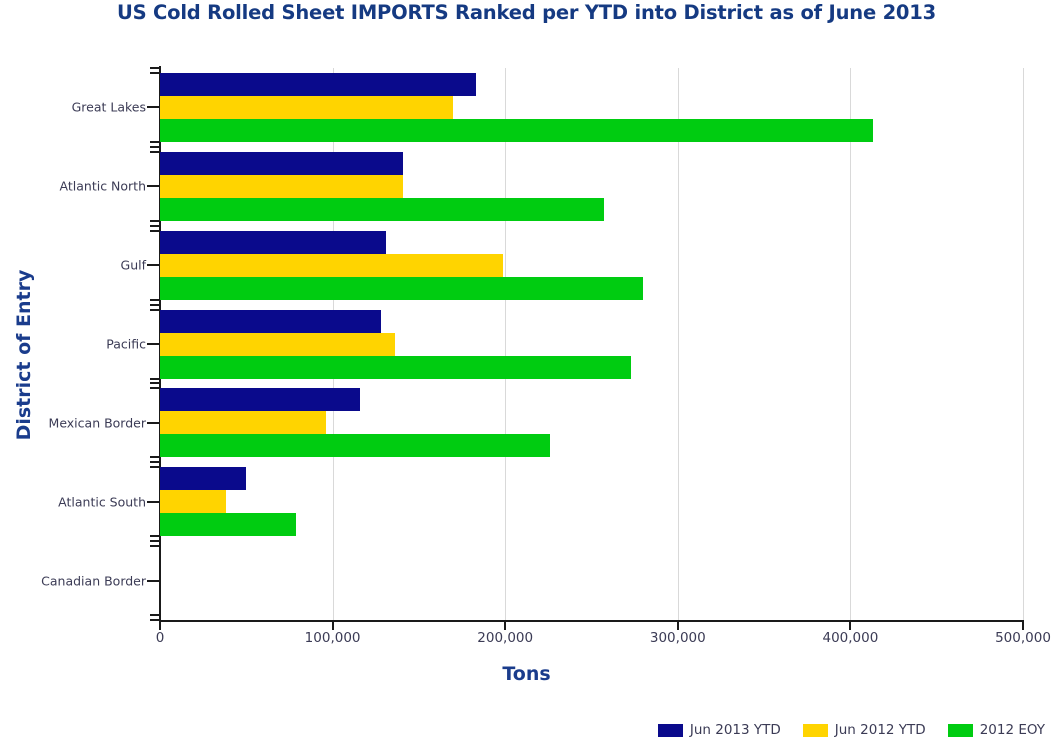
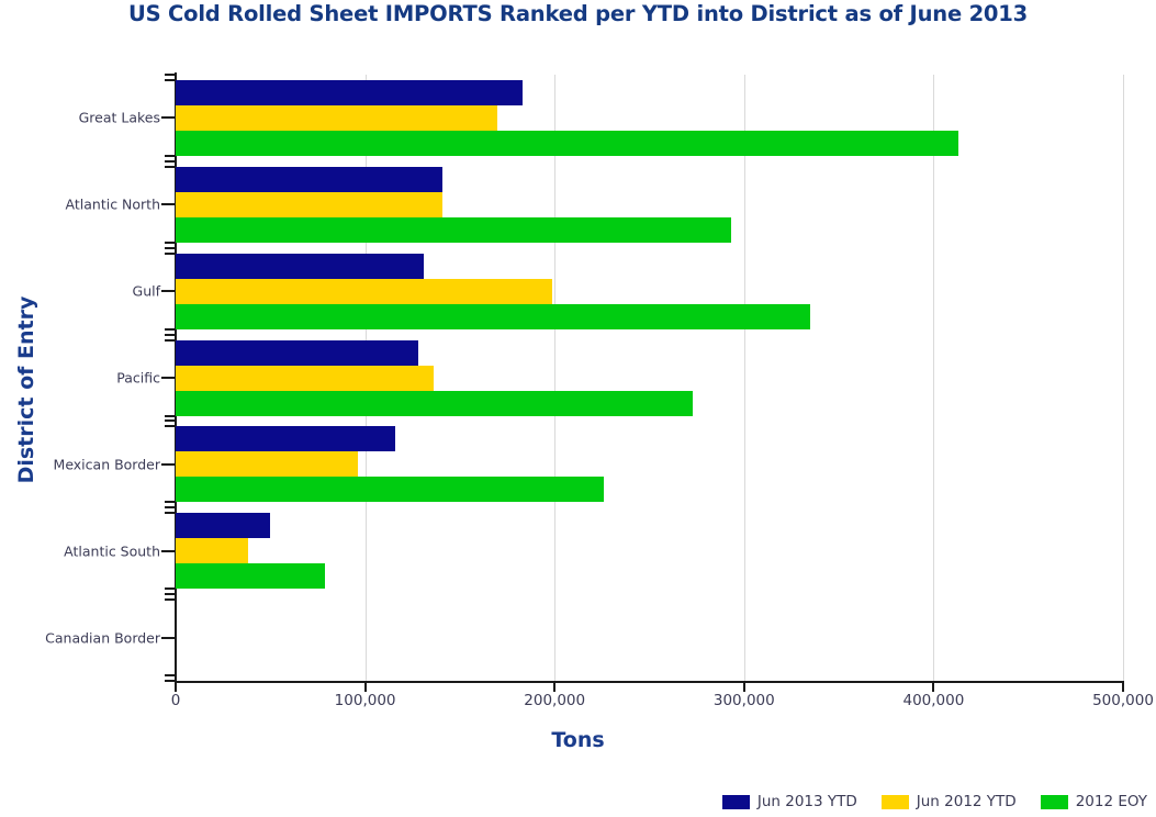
2012 EOY/Atlantic North: 257000 -> 293000
2012 EOY/Gulf: 280000 -> 335000
